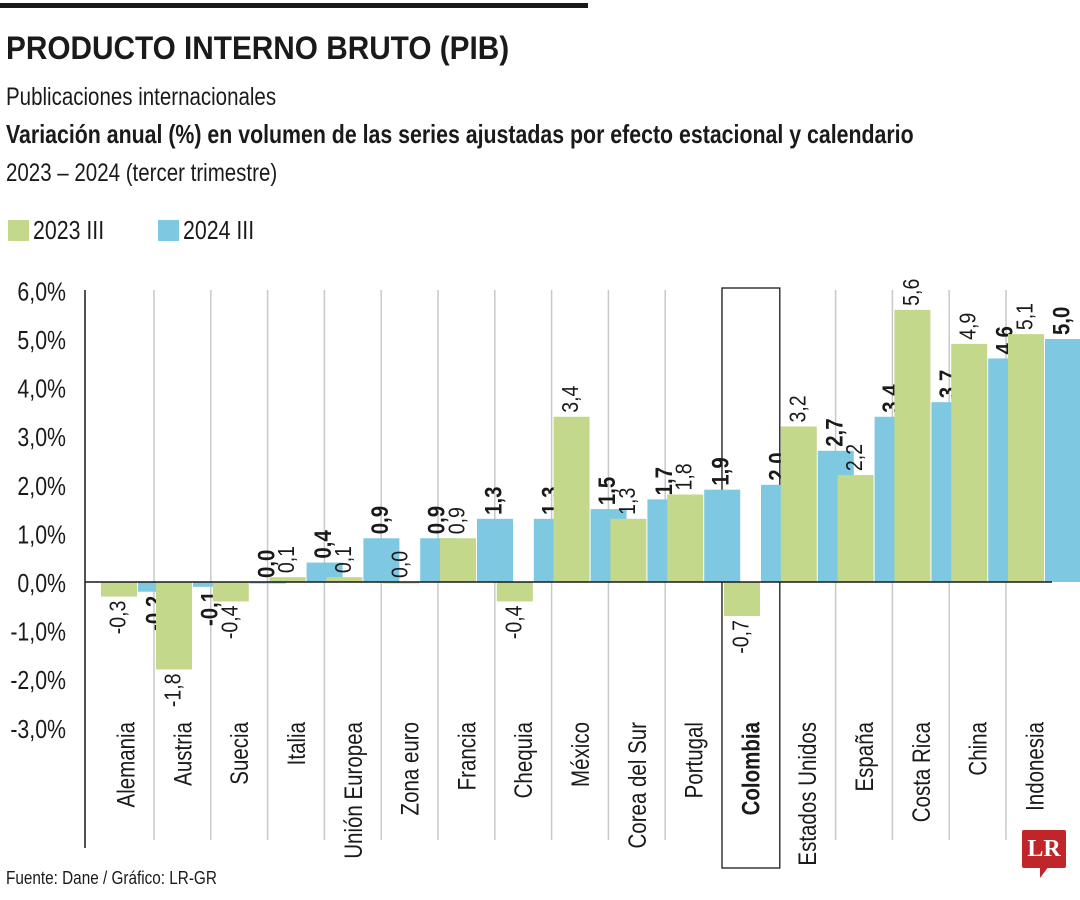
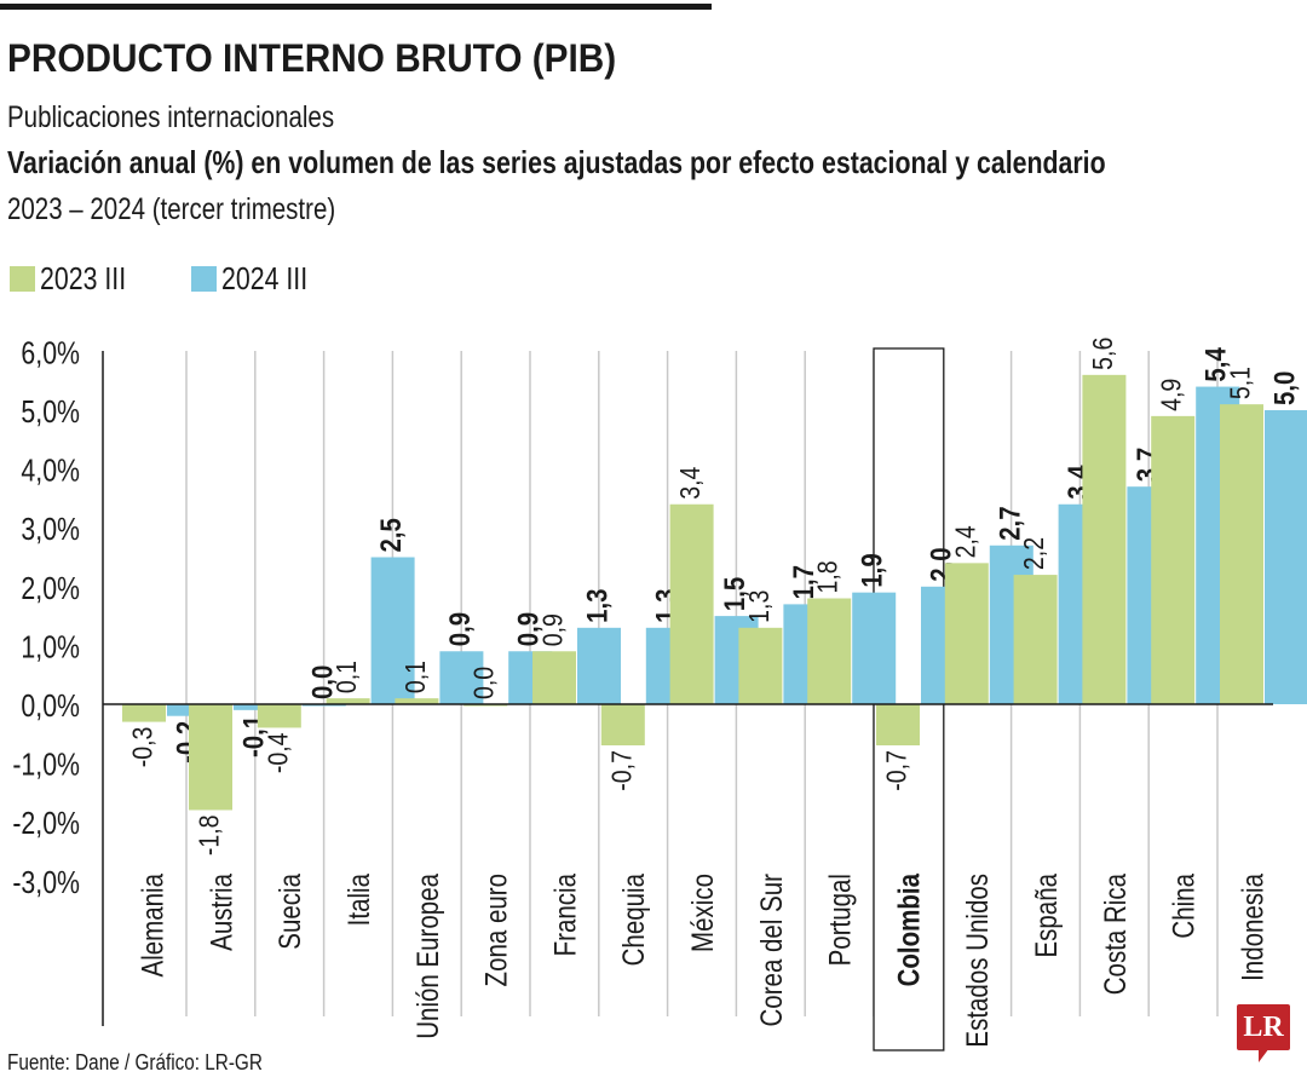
2024 III/Italia: 0,4 -> 2,5
2023 III/Chequia: -0,4 -> -0,7
2023 III/Estados Unidos: 3,2 -> 2,4
2024 III/China: 4,6 -> 5,4
